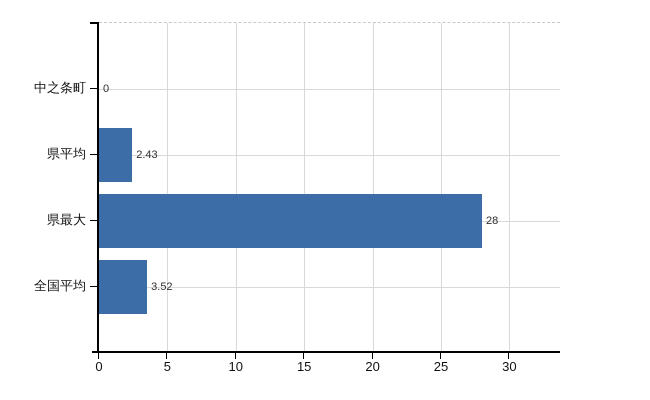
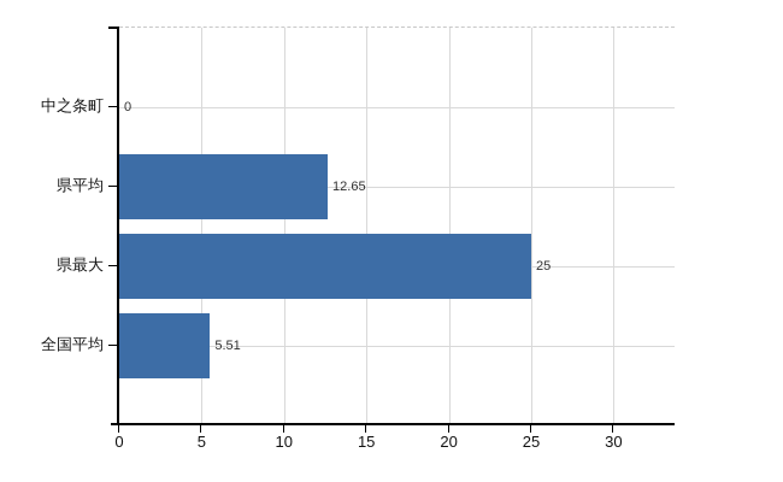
県平均: 2.43 -> 12.65
県最大: 28 -> 25
全国平均: 3.52 -> 5.51
